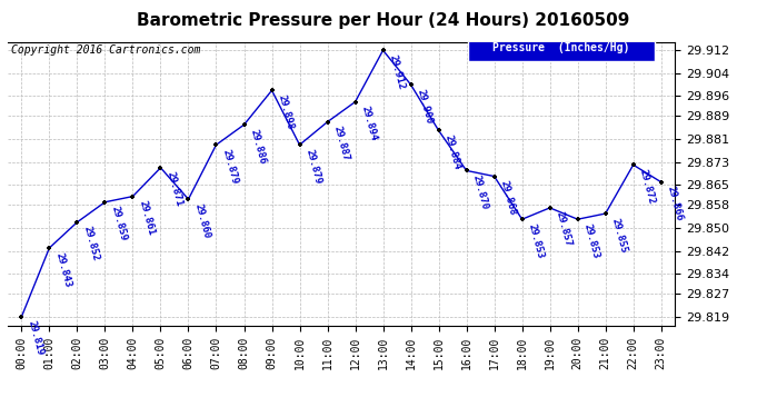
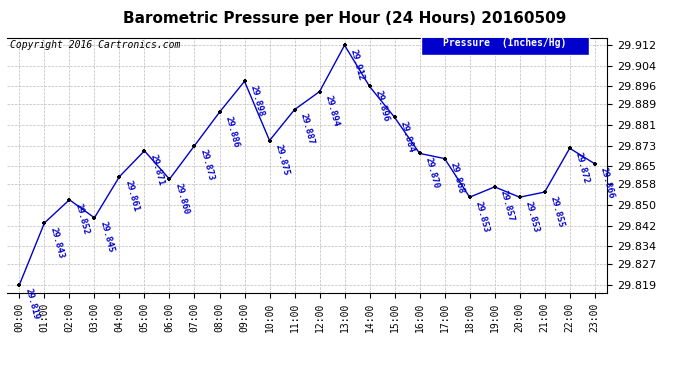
03:00: 29.859 -> 29.845
07:00: 29.879 -> 29.873
10:00: 29.879 -> 29.875
14:00: 29.900 -> 29.896
